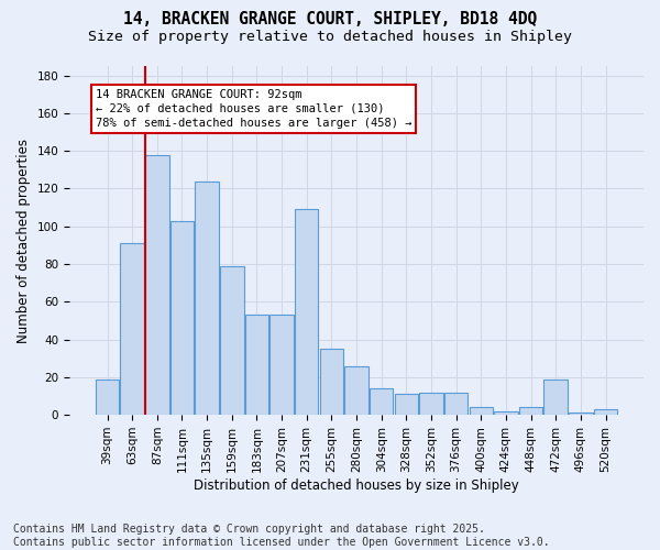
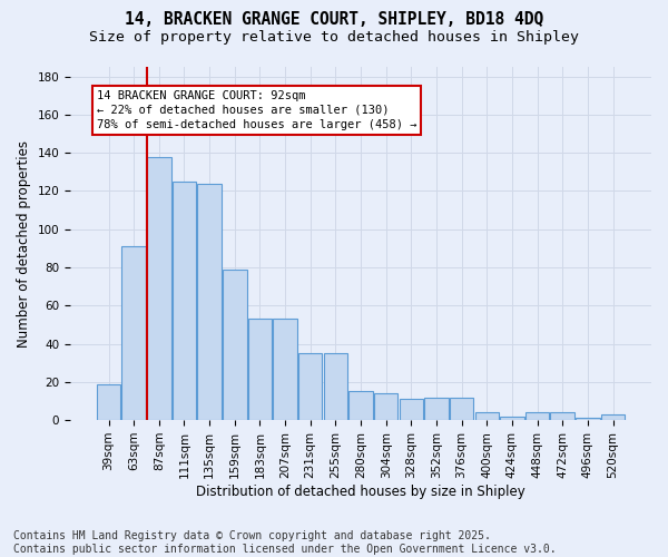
111sqm: 103 -> 125
231sqm: 109 -> 35
280sqm: 26 -> 15
472sqm: 19 -> 4
